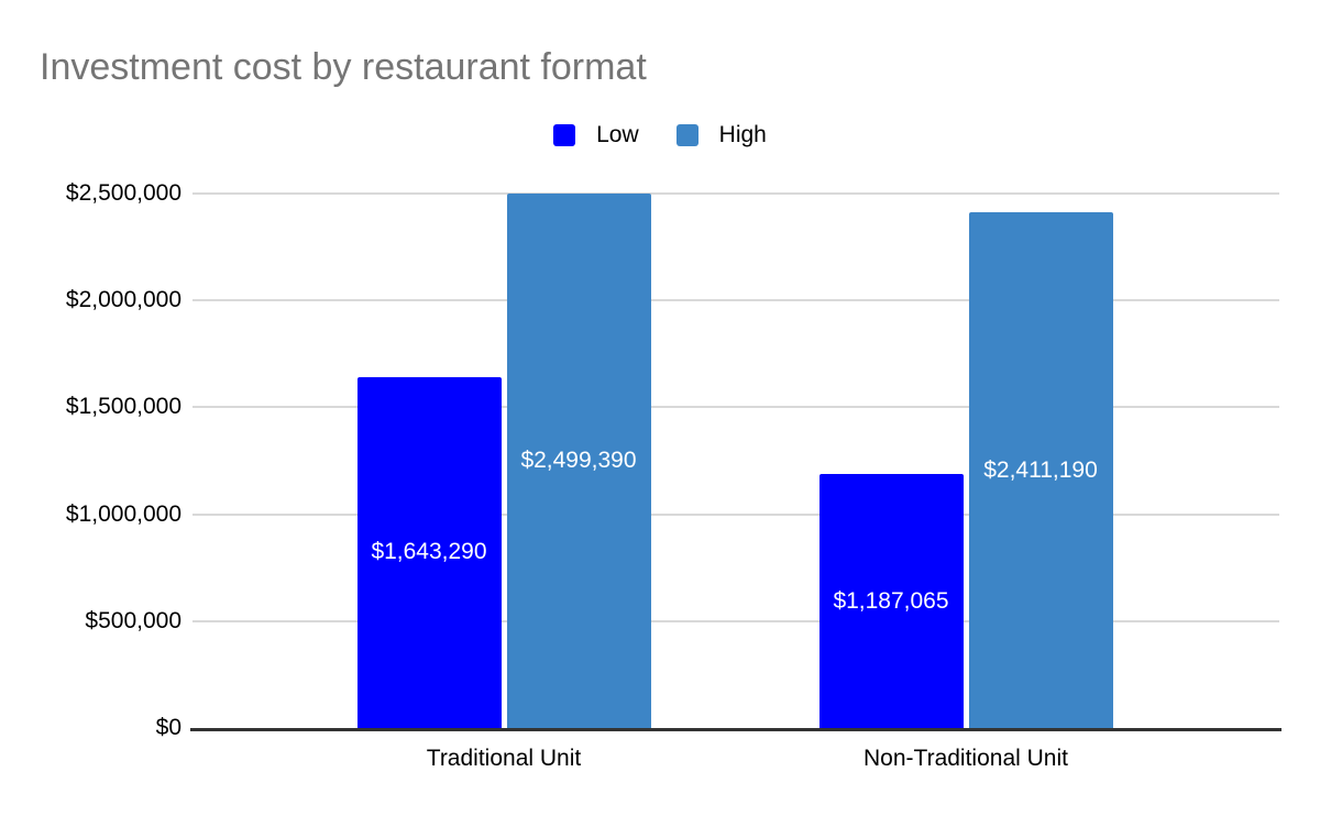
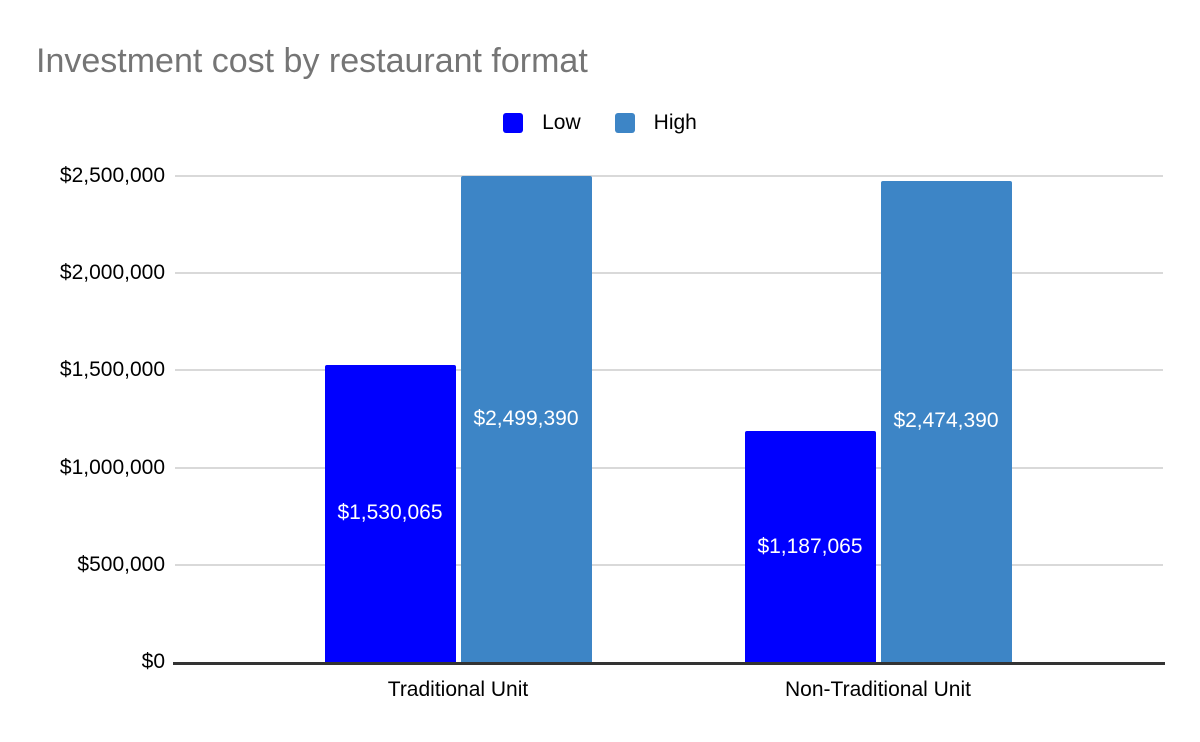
Low/Traditional Unit: $1,643,290 -> $1,530,065
High/Non-Traditional Unit: $2,411,190 -> $2,474,390
